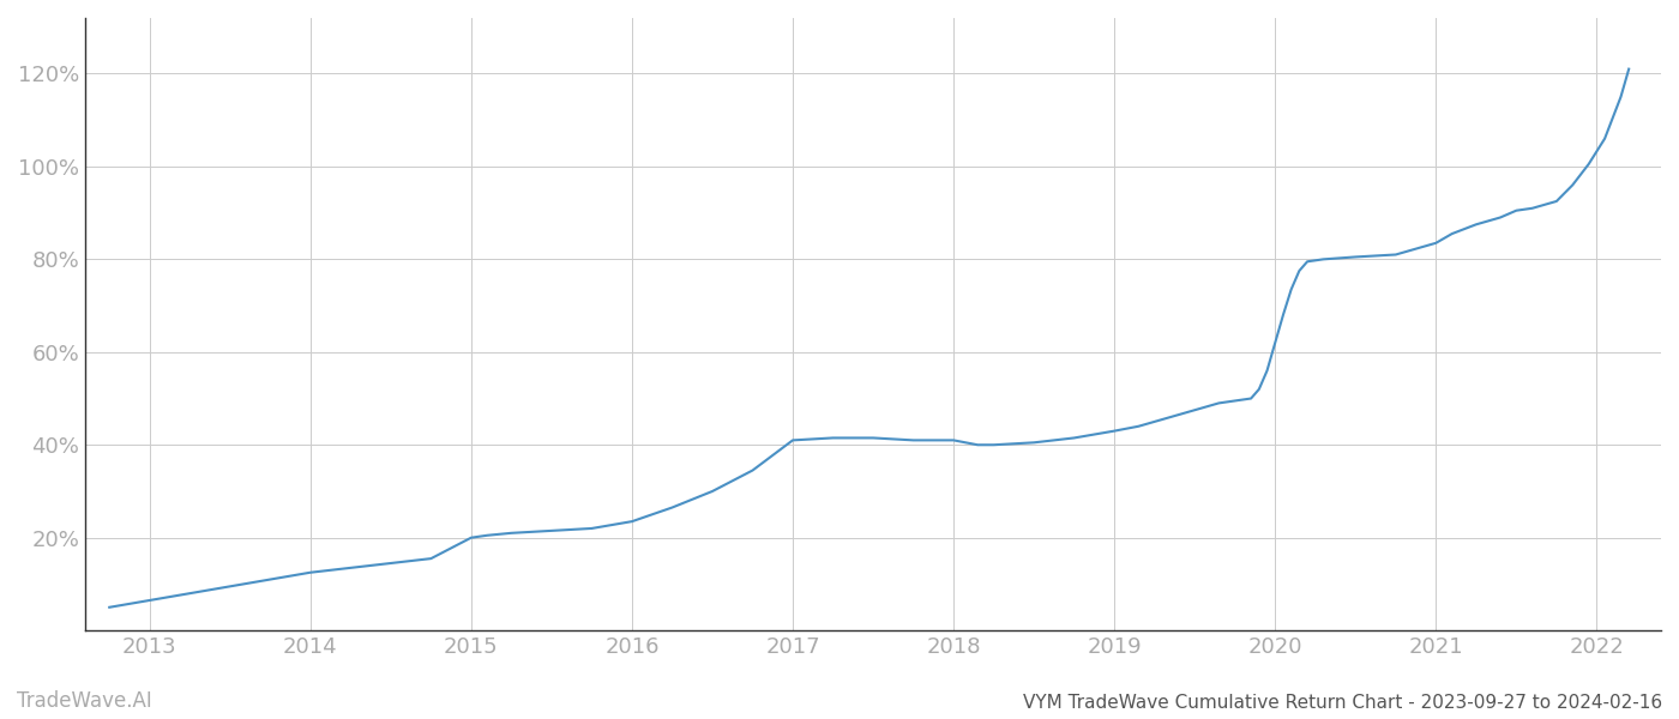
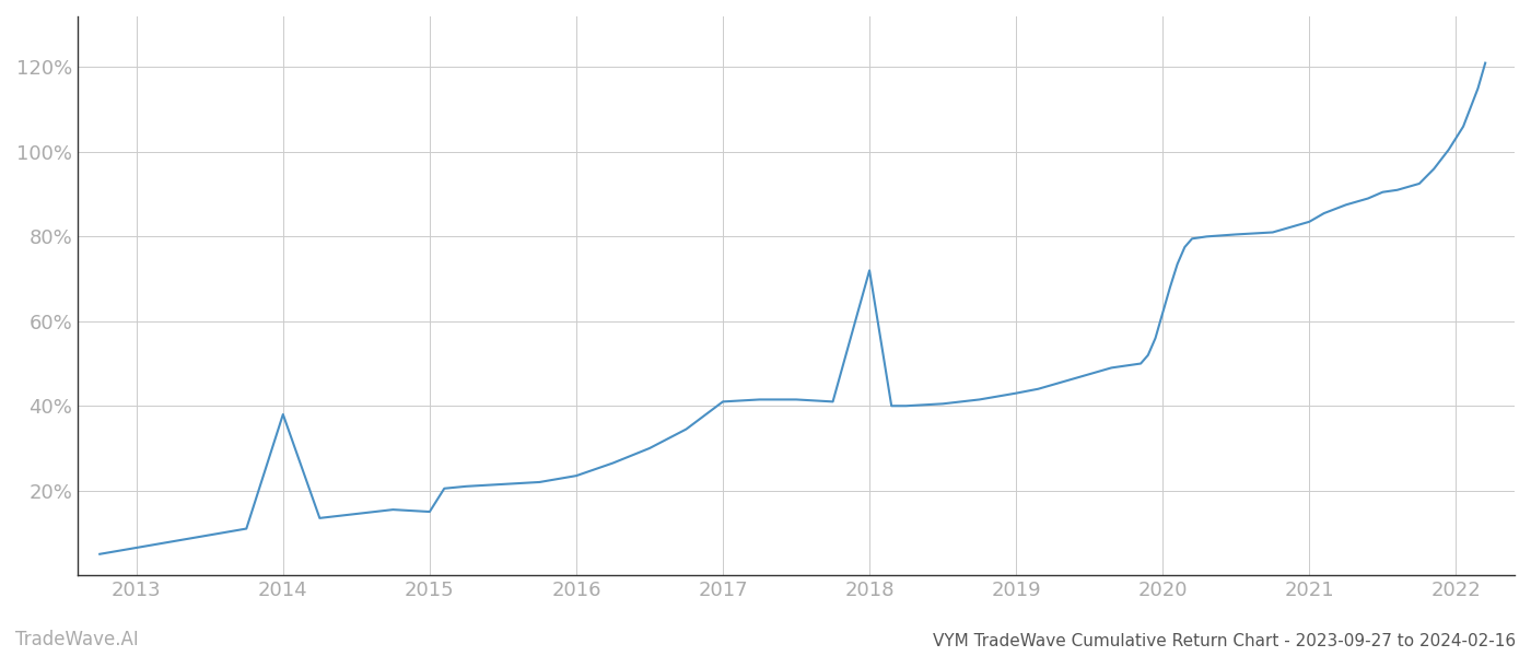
2014: 12.5% -> 38.0%
2015: 20.0% -> 15.0%
2018: 41.0% -> 72.0%
